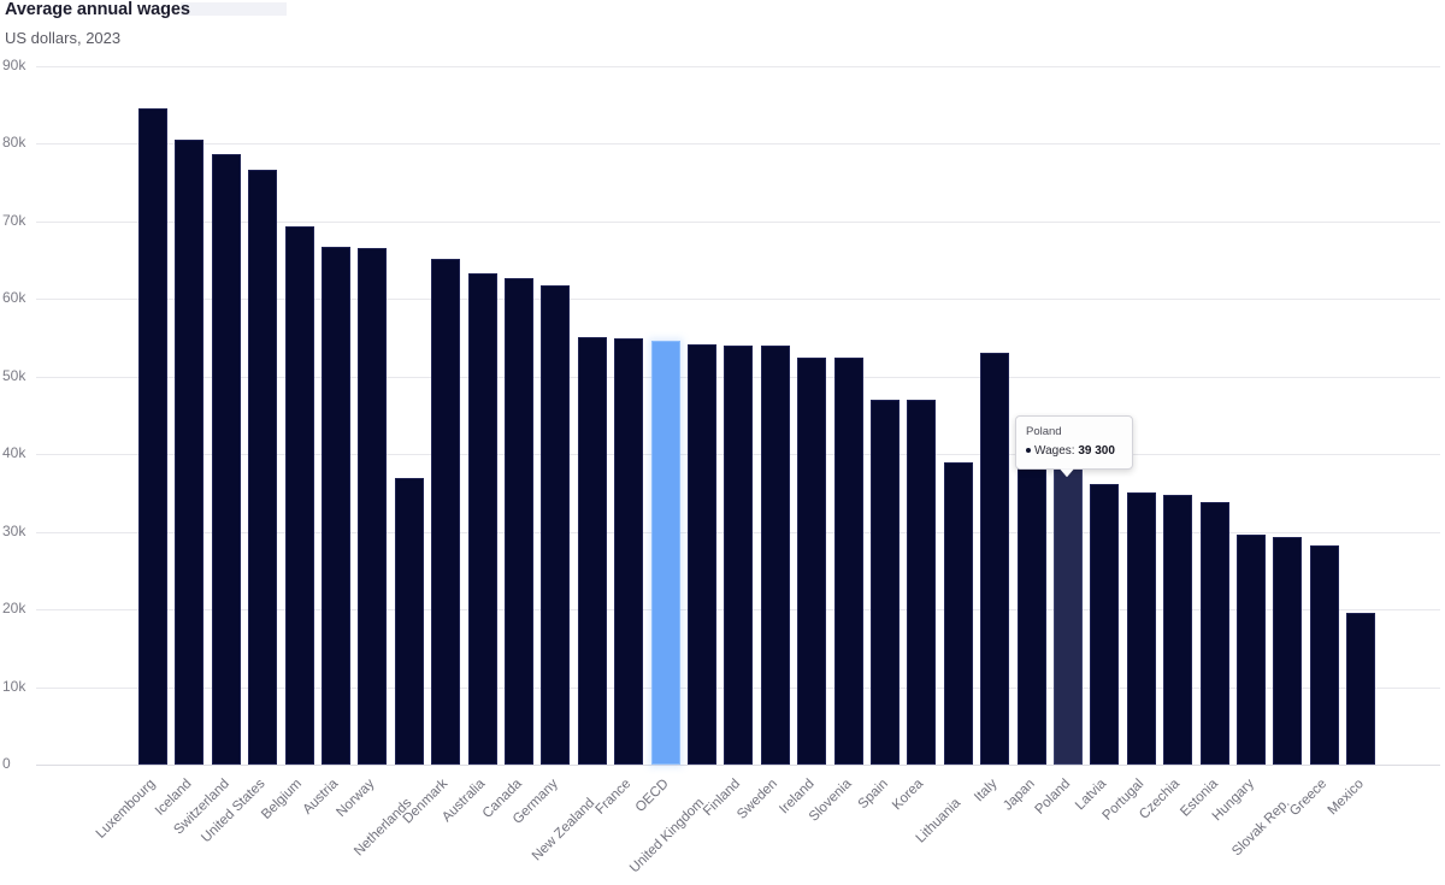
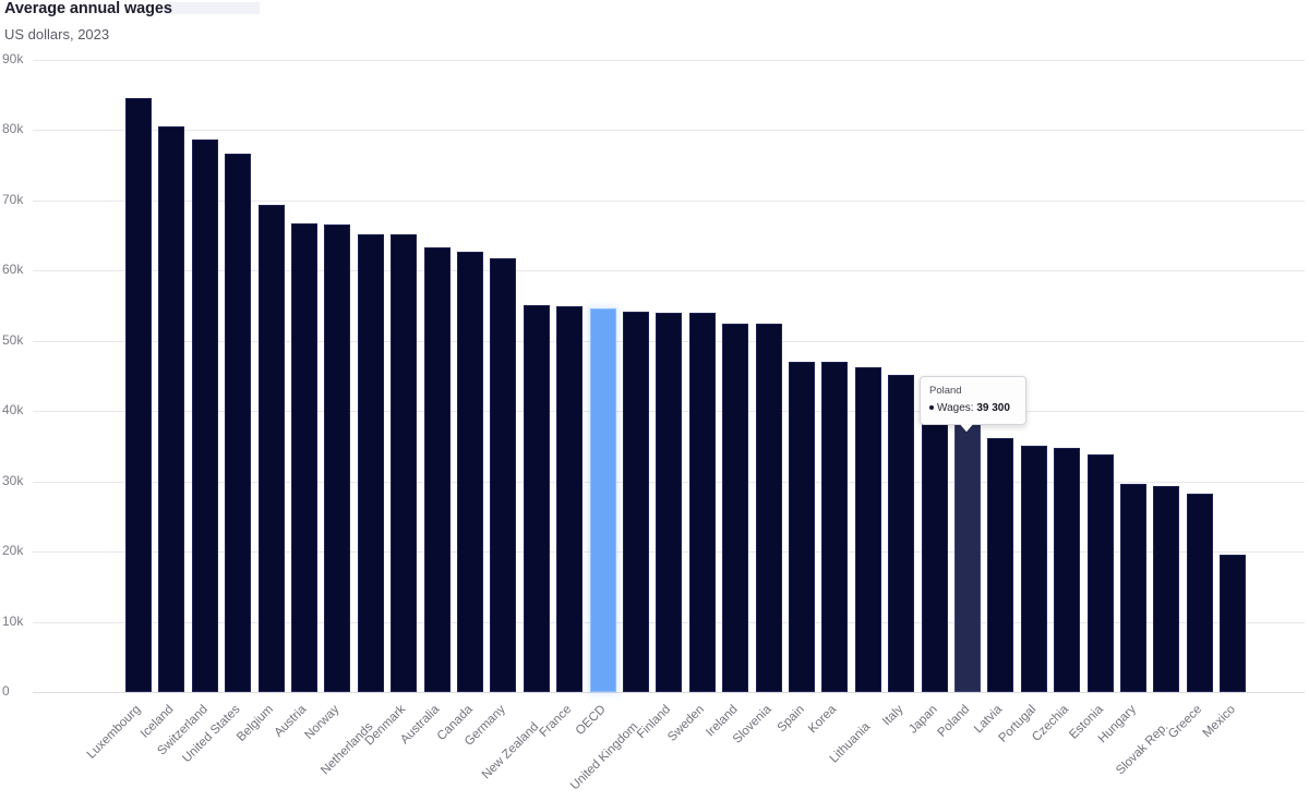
Netherlands: 37k -> 65k
Lithuania: 39k -> 46k
Italy: 53k -> 45k
